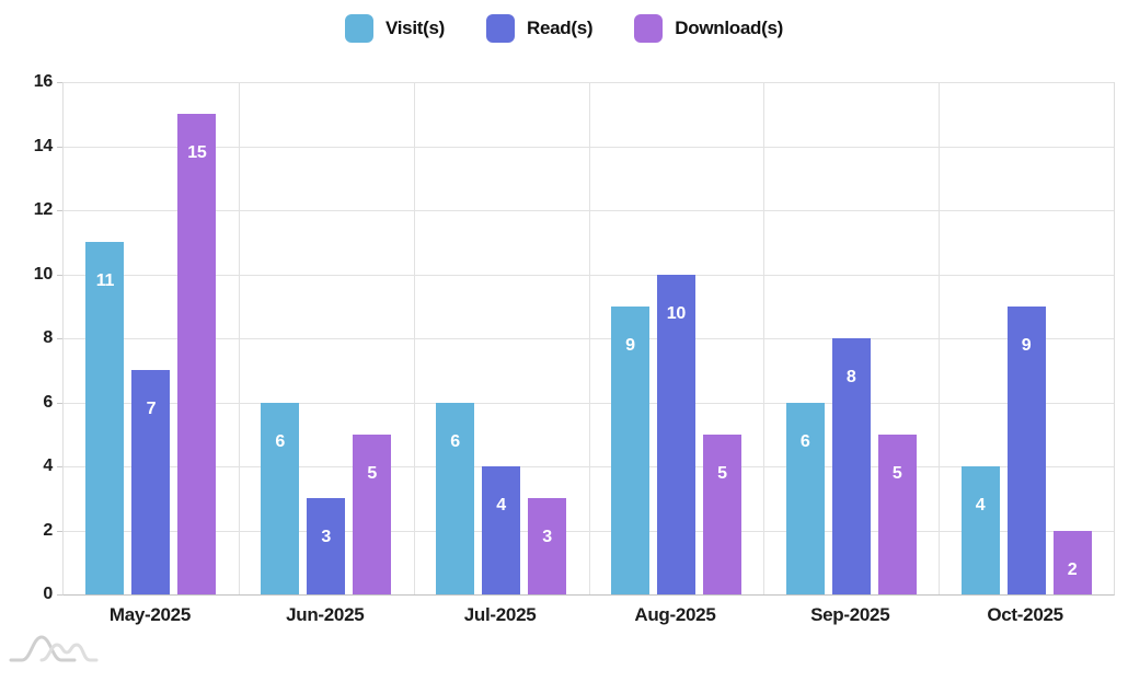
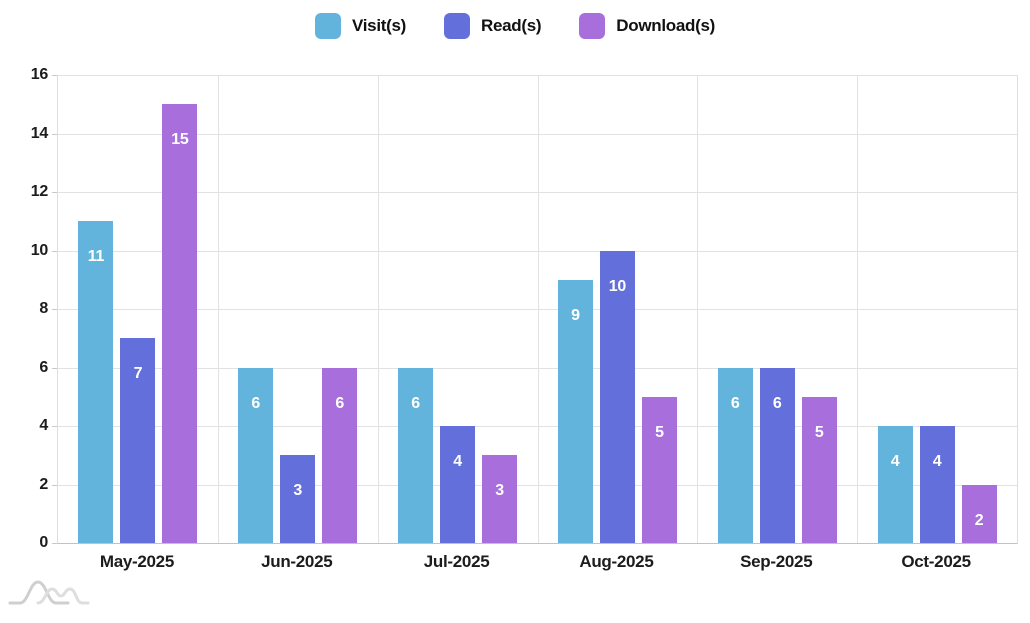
Download(s)/Jun-2025: 5 -> 6
Read(s)/Sep-2025: 8 -> 6
Read(s)/Oct-2025: 9 -> 4
